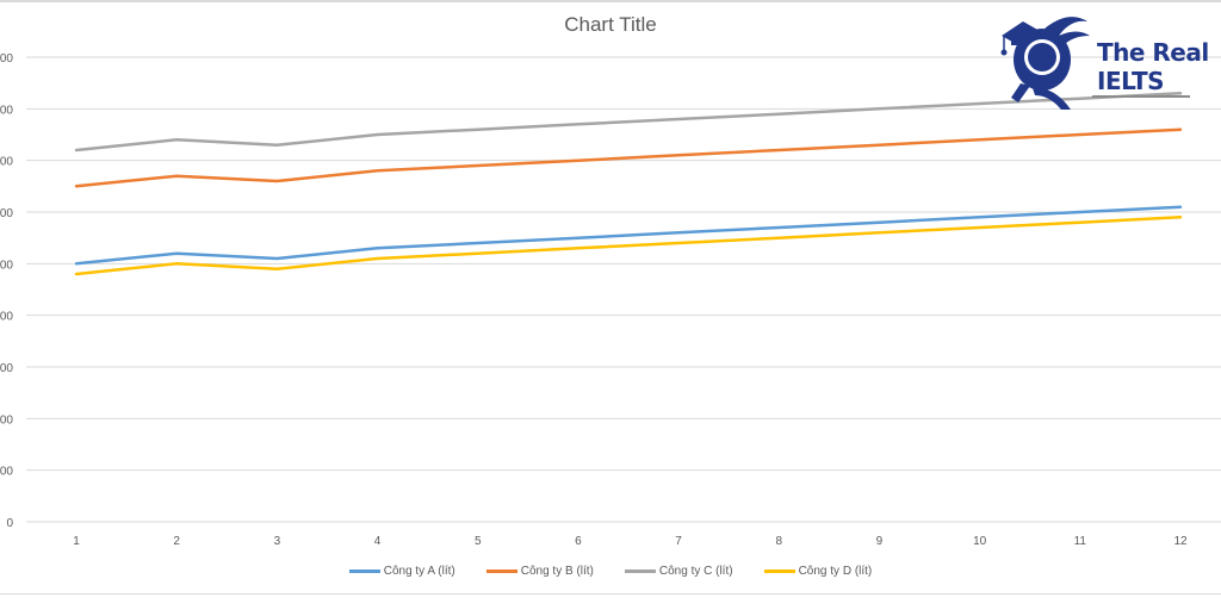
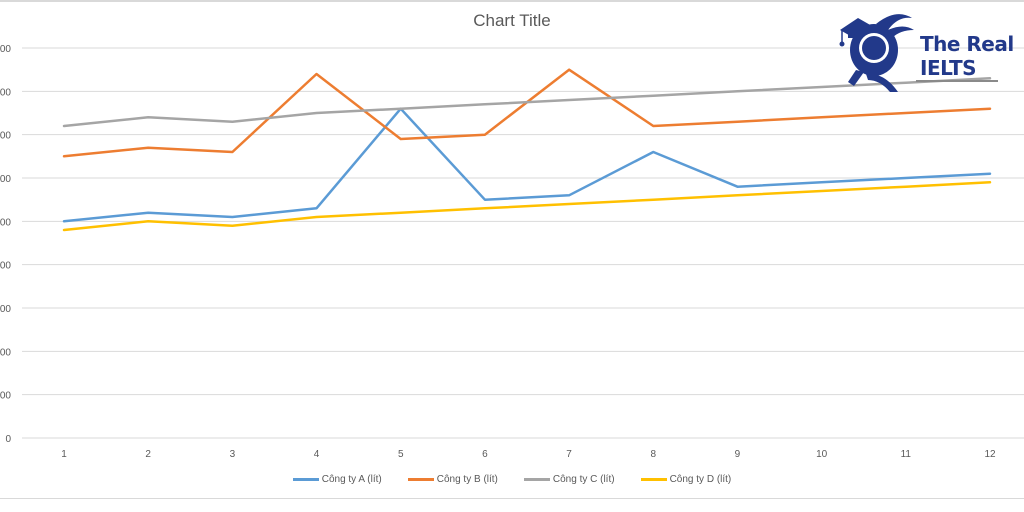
Công ty B (lít)/4: 6800 -> 8400
Công ty A (lít)/5: 5400 -> 7600
Công ty B (lít)/7: 7100 -> 8500
Công ty A (lít)/8: 5700 -> 6600
